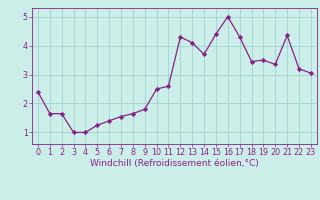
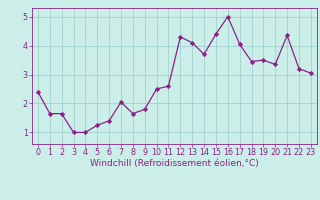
7: 1.55 -> 2.05
17: 4.30 -> 4.05
